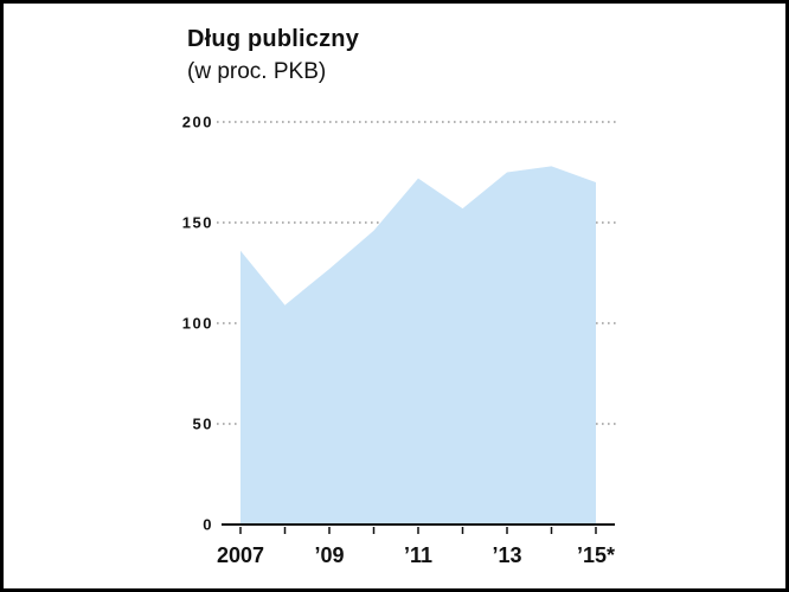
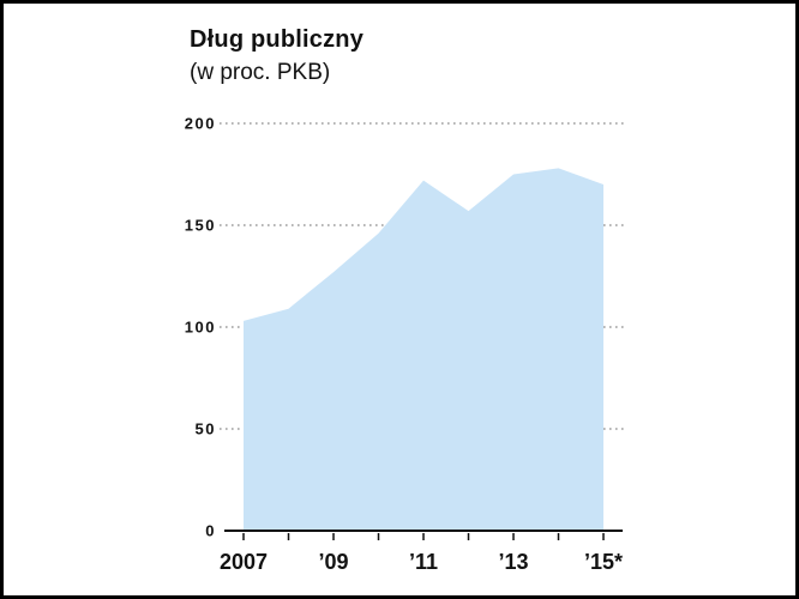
2007: 136 -> 103
